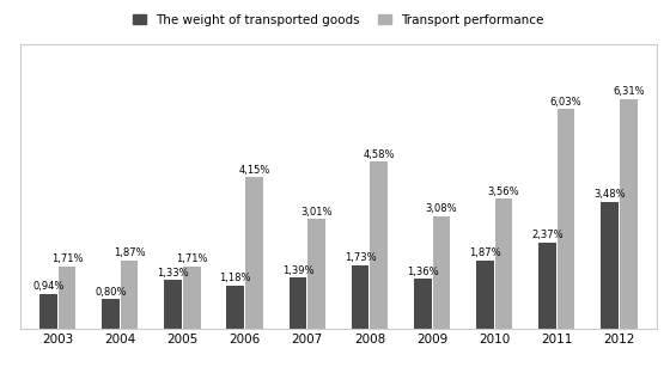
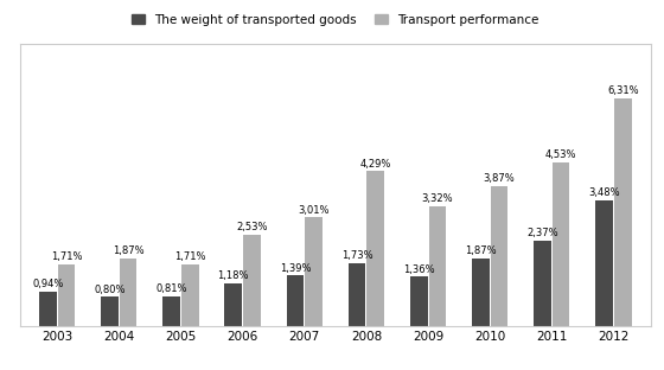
The weight of transported goods/2005: 1,33% -> 0,81%
Transport performance/2006: 4,15% -> 2,53%
Transport performance/2008: 4,58% -> 4,29%
Transport performance/2009: 3,08% -> 3,32%
Transport performance/2010: 3,56% -> 3,87%
Transport performance/2011: 6,03% -> 4,53%
